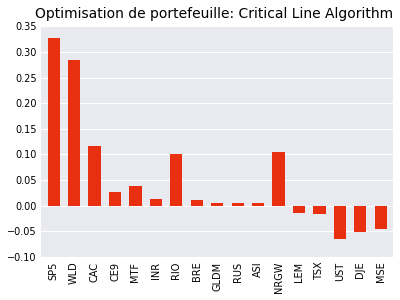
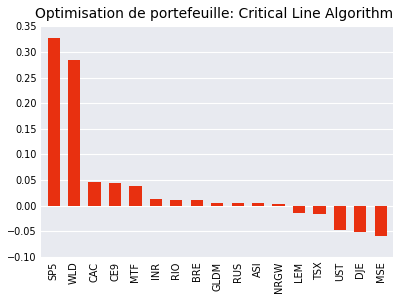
CAC: 0.116 -> 0.047
CE9: 0.026 -> 0.045
RIO: 0.100 -> 0.011
NRGW: 0.104 -> 0.004
UST: -0.066 -> -0.048
MSE: -0.046 -> -0.060
